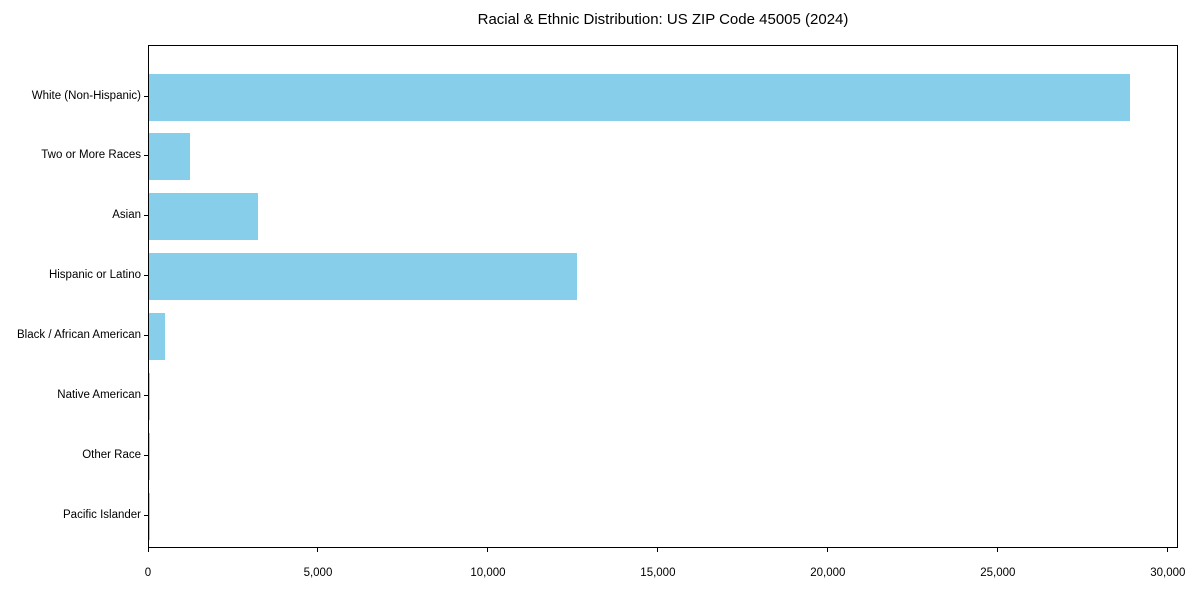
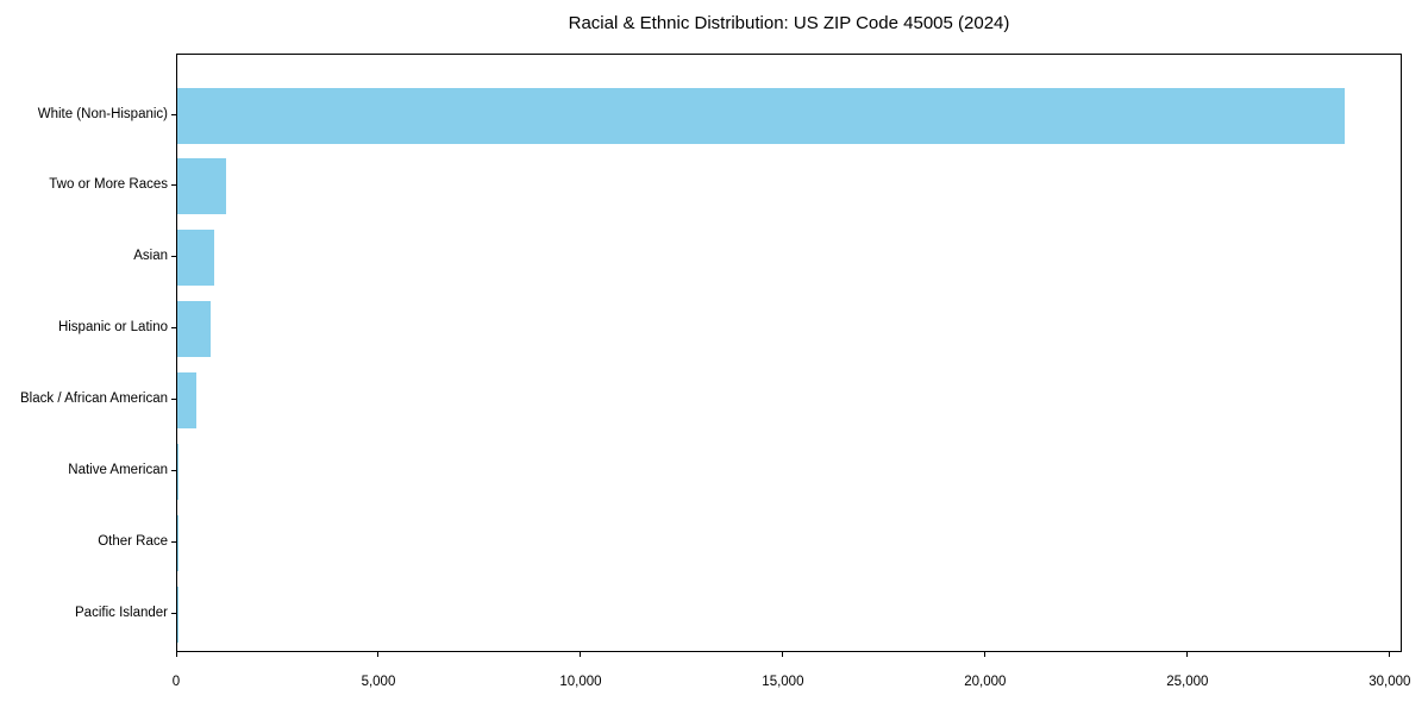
Asian: 3200 -> 900
Hispanic or Latino: 12600 -> 800
